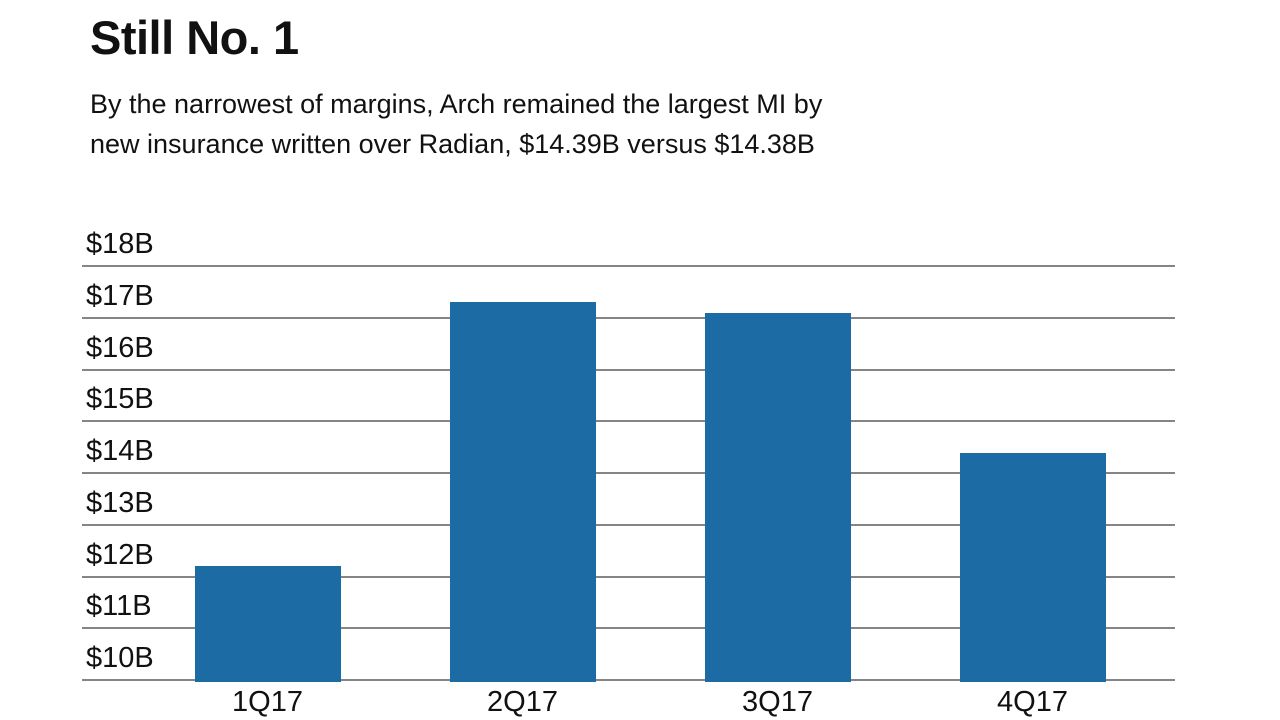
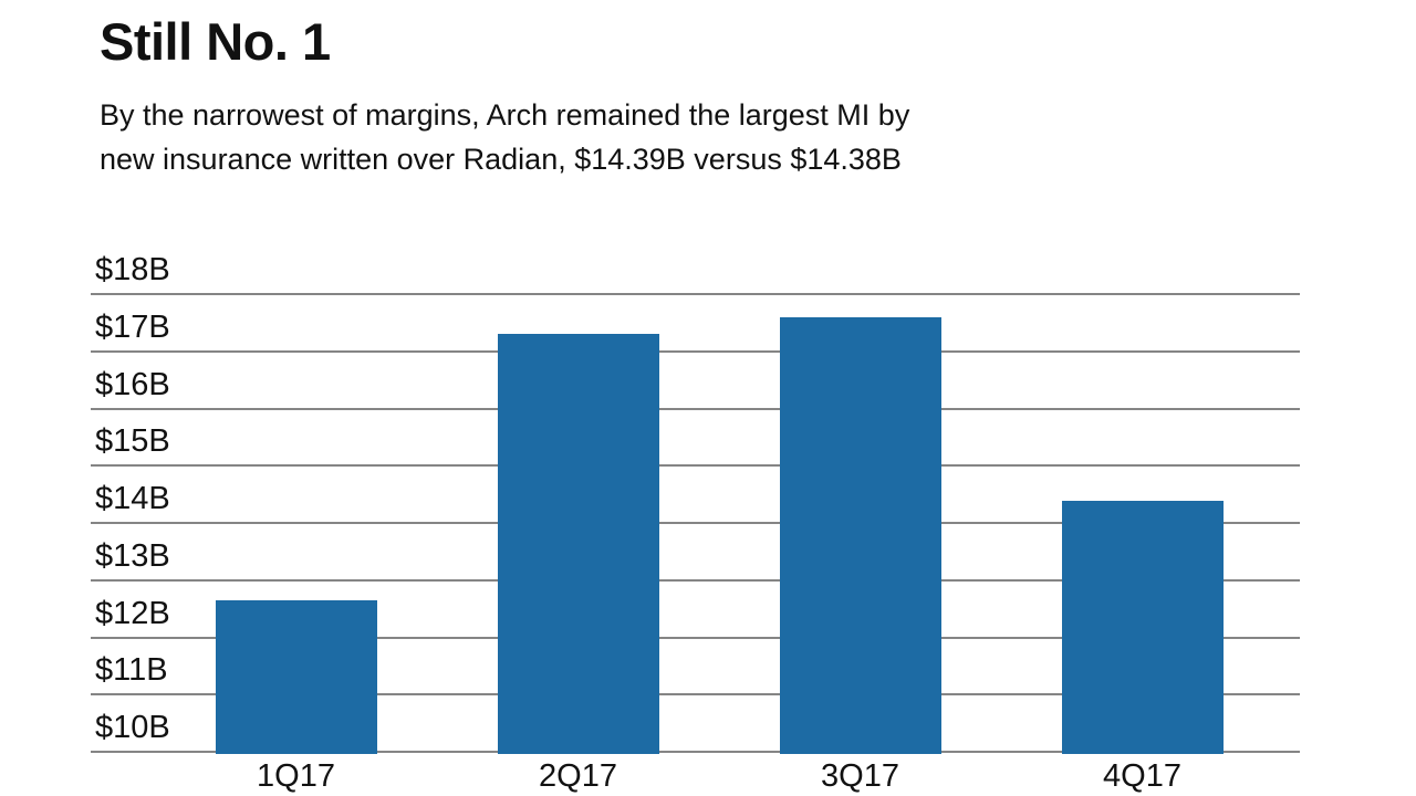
1Q17: $12.2B -> $12.7B
3Q17: $17.1B -> $17.6B
